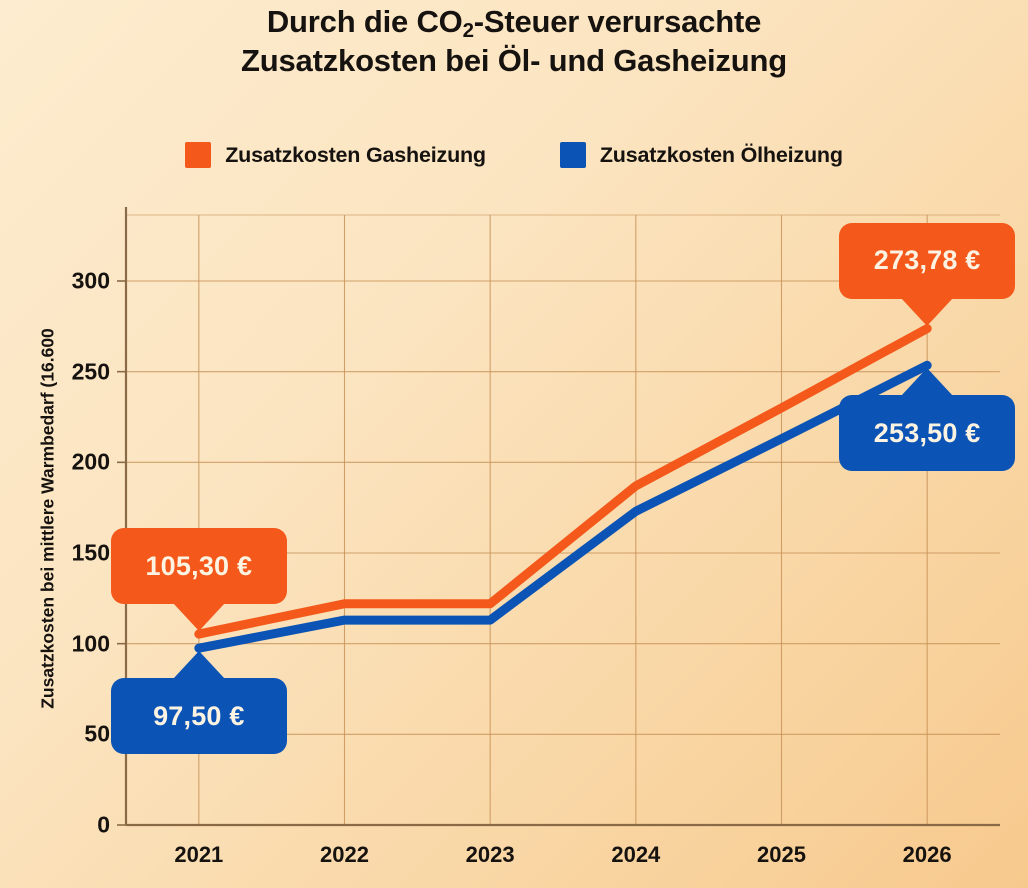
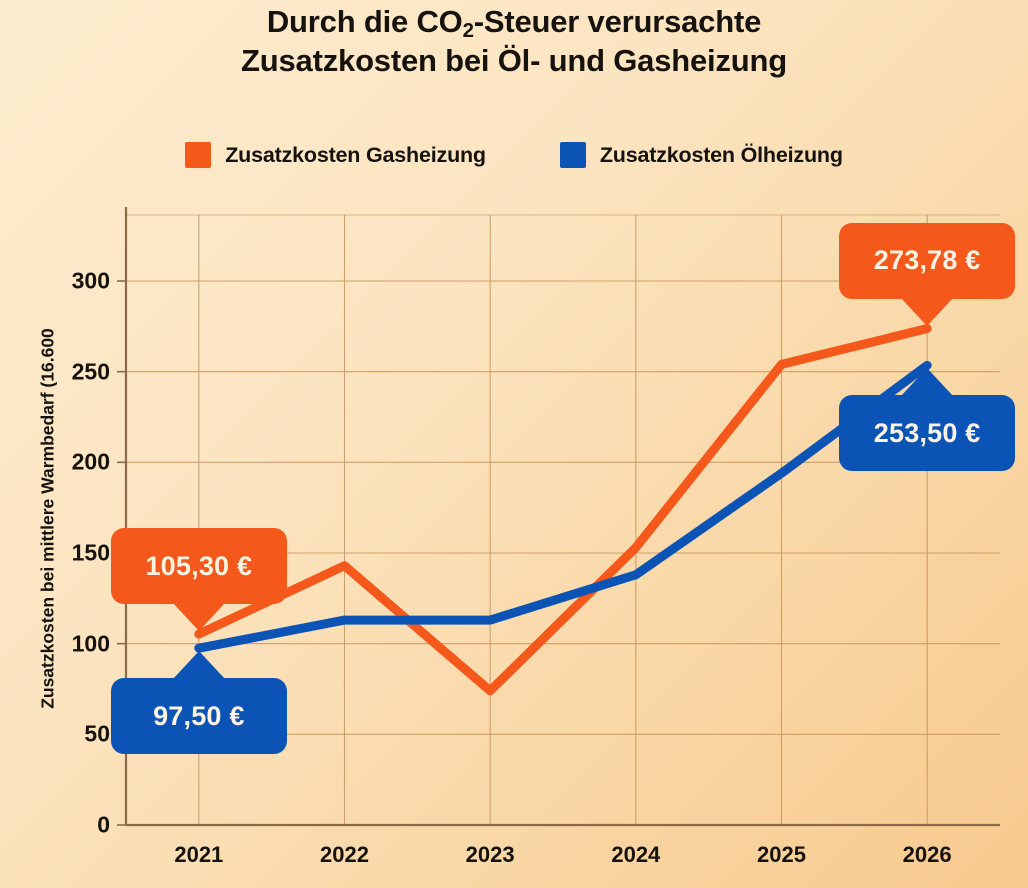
Zusatzkosten Gasheizung/2022: 122 -> 143
Zusatzkosten Gasheizung/2023: 122 -> 74
Zusatzkosten Gasheizung/2024: 187 -> 153
Zusatzkosten Ölheizung/2024: 173 -> 138
Zusatzkosten Gasheizung/2025: 230 -> 254
Zusatzkosten Ölheizung/2025: 213 -> 194
